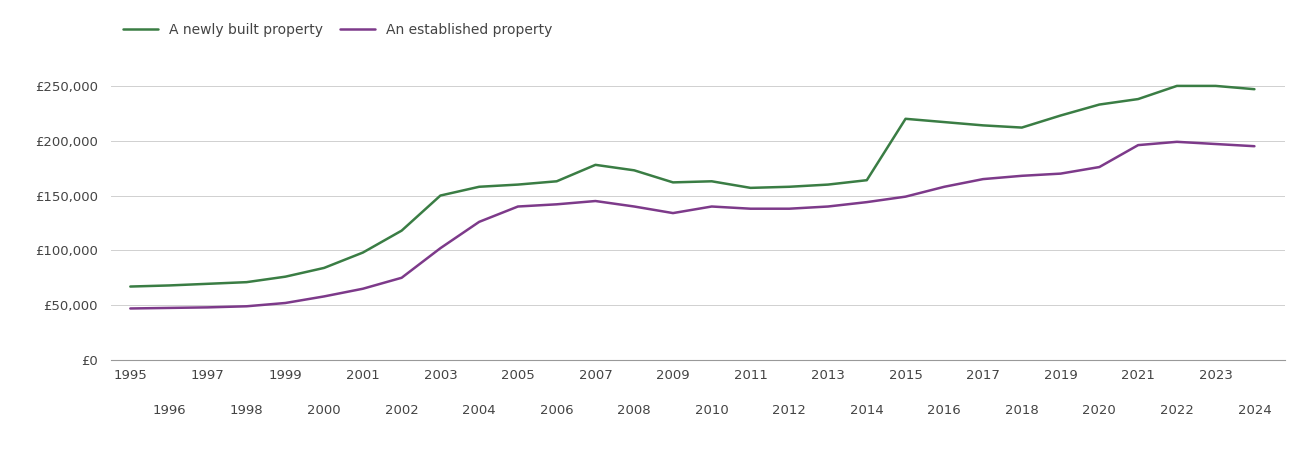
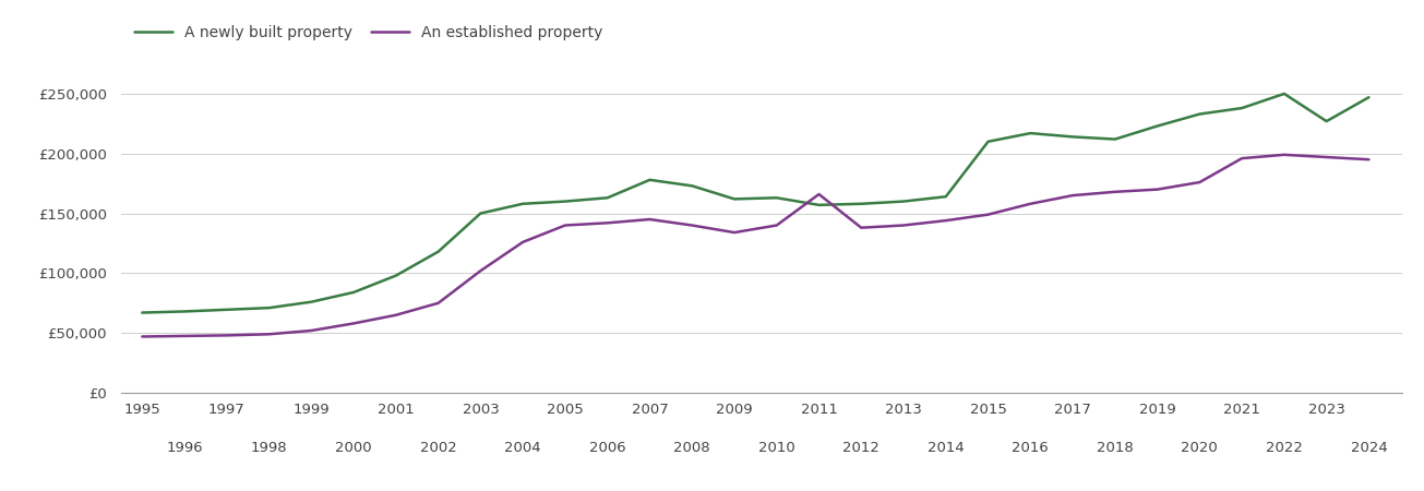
An established property/2011: £138,000 -> £166,000
A newly built property/2015: £220,000 -> £210,000
A newly built property/2023: £250,000 -> £227,000
